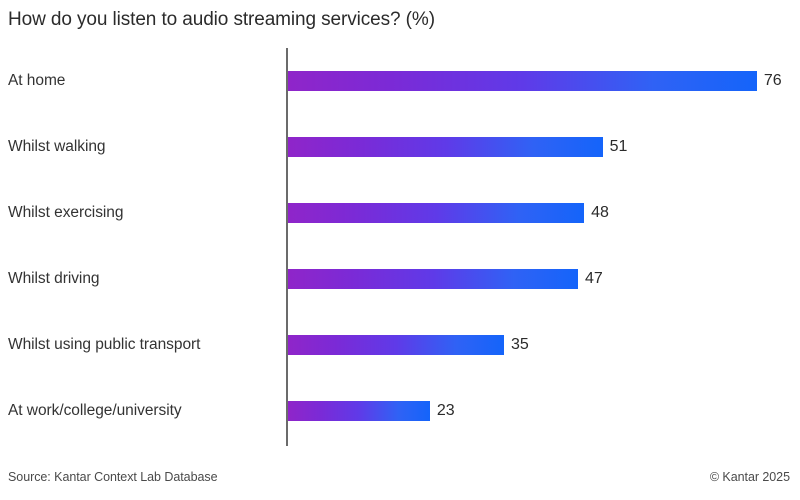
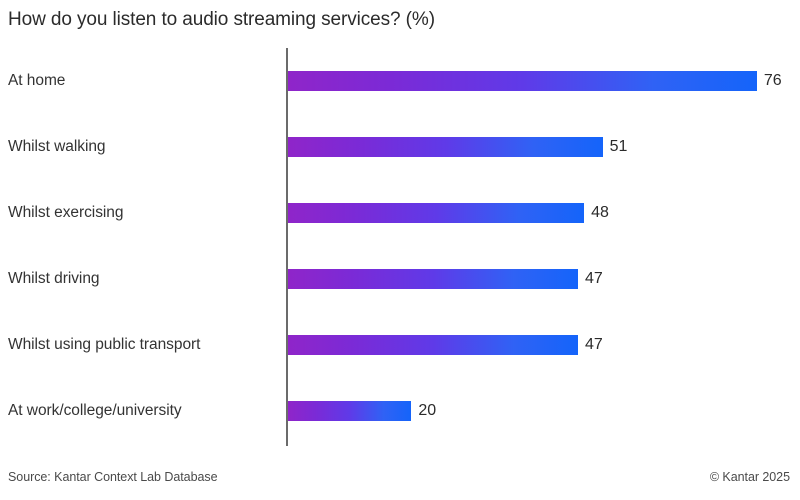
Whilst using public transport: 35 -> 47
At work/college/university: 23 -> 20
